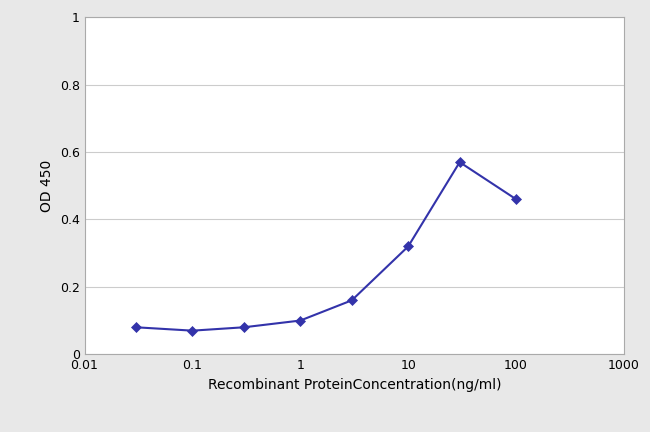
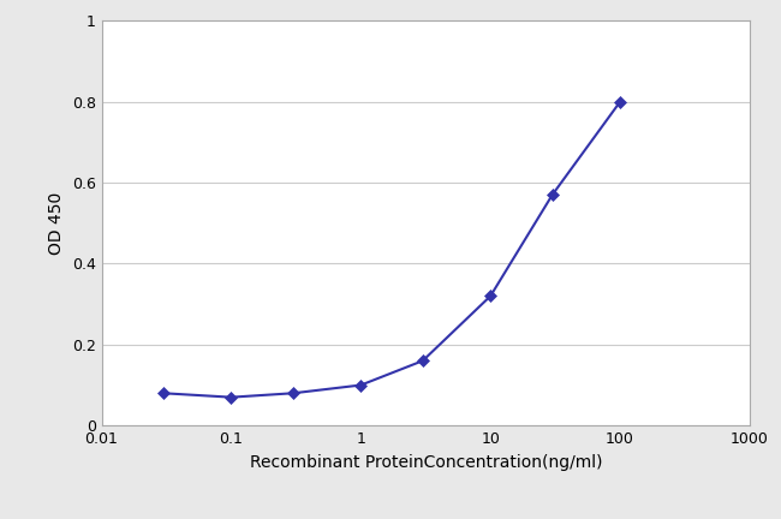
100: 0.46 -> 0.80
